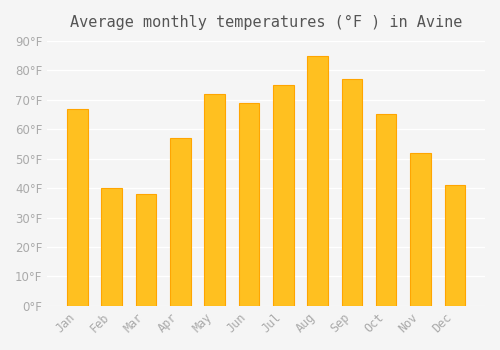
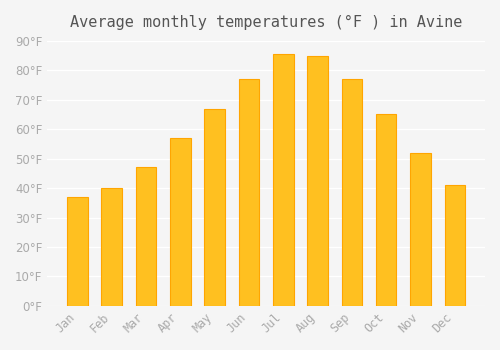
Jan: 67.0°F -> 37.0°F
Mar: 38.0°F -> 47.0°F
May: 72.0°F -> 67.0°F
Jun: 69.0°F -> 77.0°F
Jul: 75.0°F -> 85.5°F
